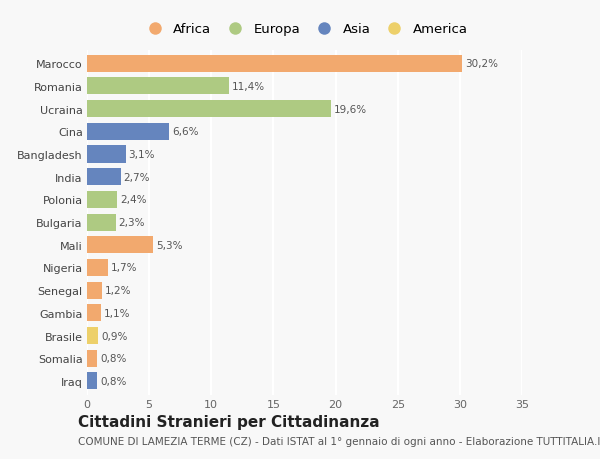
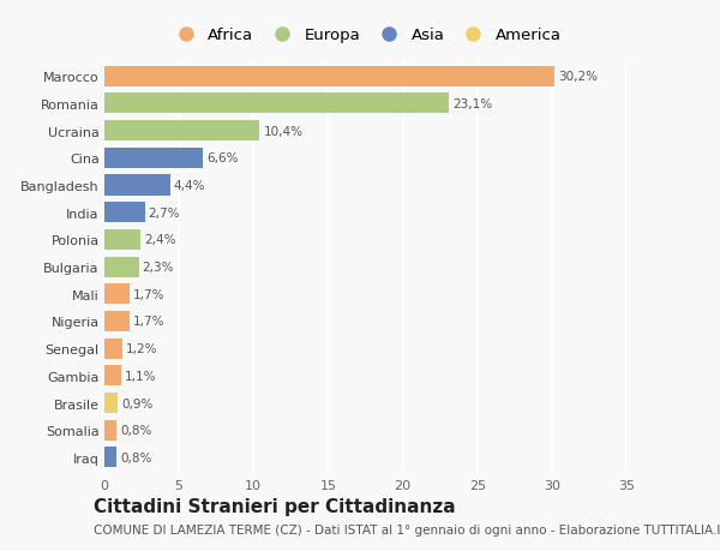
Romania: 11,4% -> 23,1%
Ucraina: 19,6% -> 10,4%
Bangladesh: 3,1% -> 4,4%
Mali: 5,3% -> 1,7%
